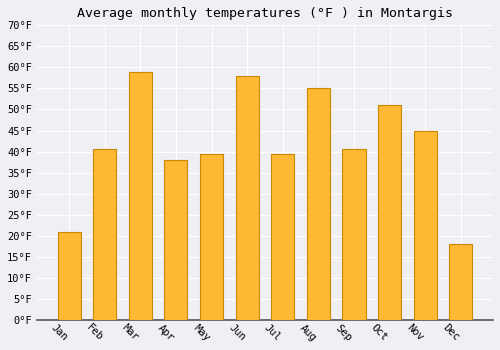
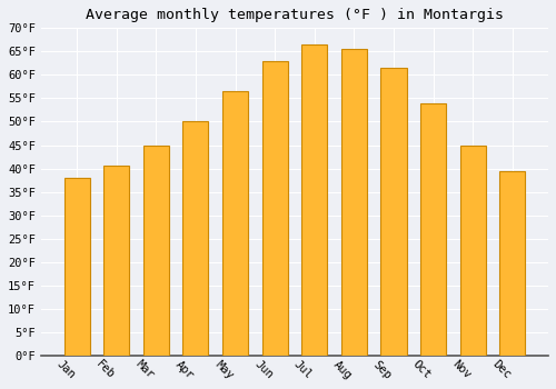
Jan: 21.0°F -> 38.0°F
Mar: 59.0°F -> 45.0°F
Apr: 38.0°F -> 50.0°F
May: 39.5°F -> 56.5°F
Jun: 58.0°F -> 63.0°F
Jul: 39.5°F -> 66.5°F
Aug: 55.0°F -> 65.5°F
Sep: 40.5°F -> 61.5°F
Oct: 51.0°F -> 54.0°F
Dec: 18.0°F -> 39.5°F
